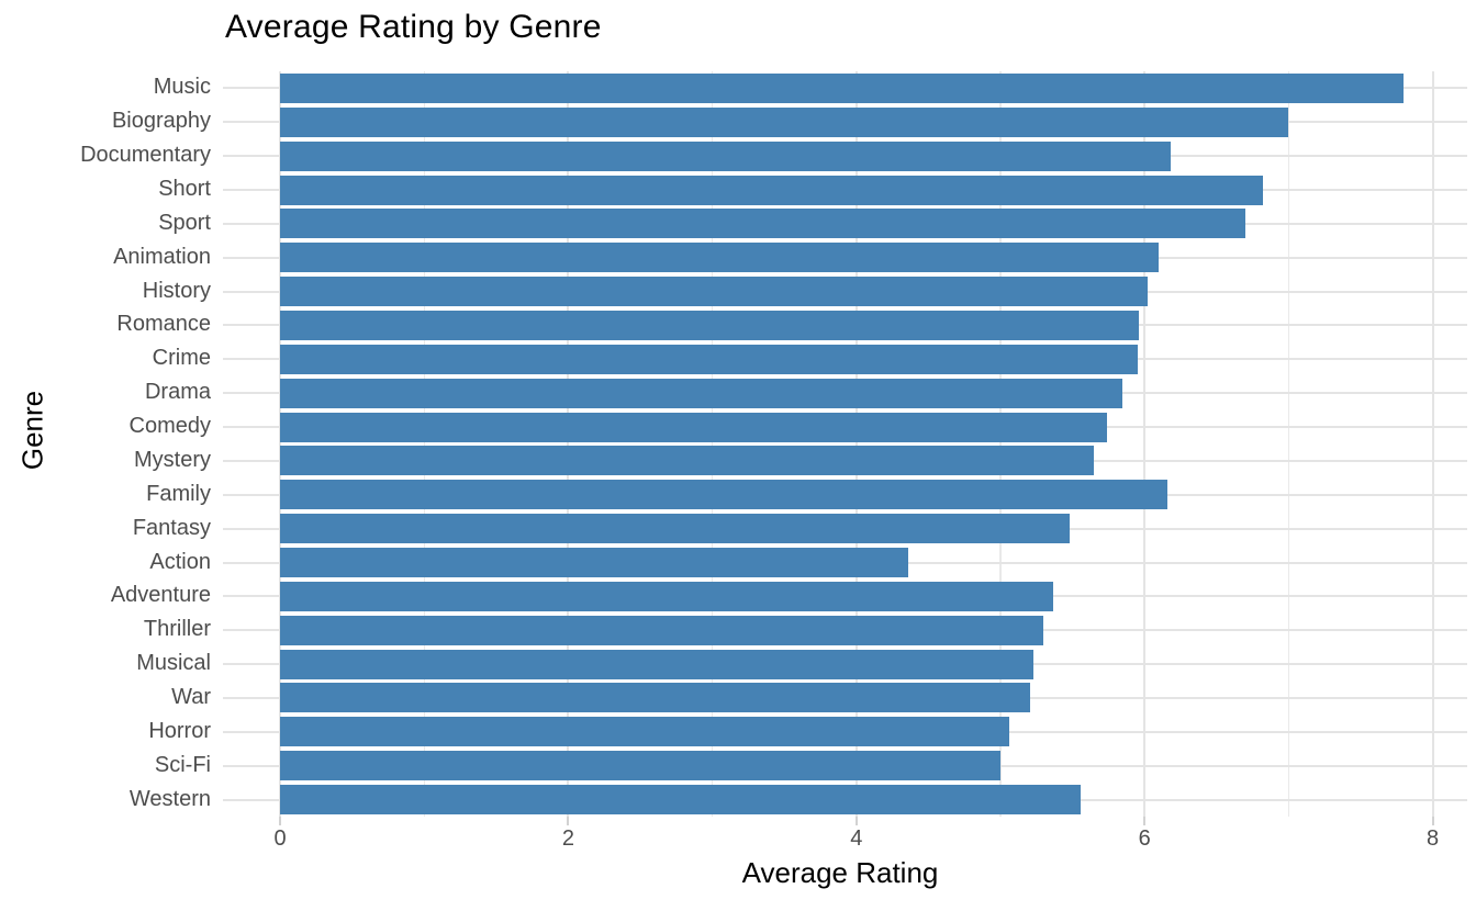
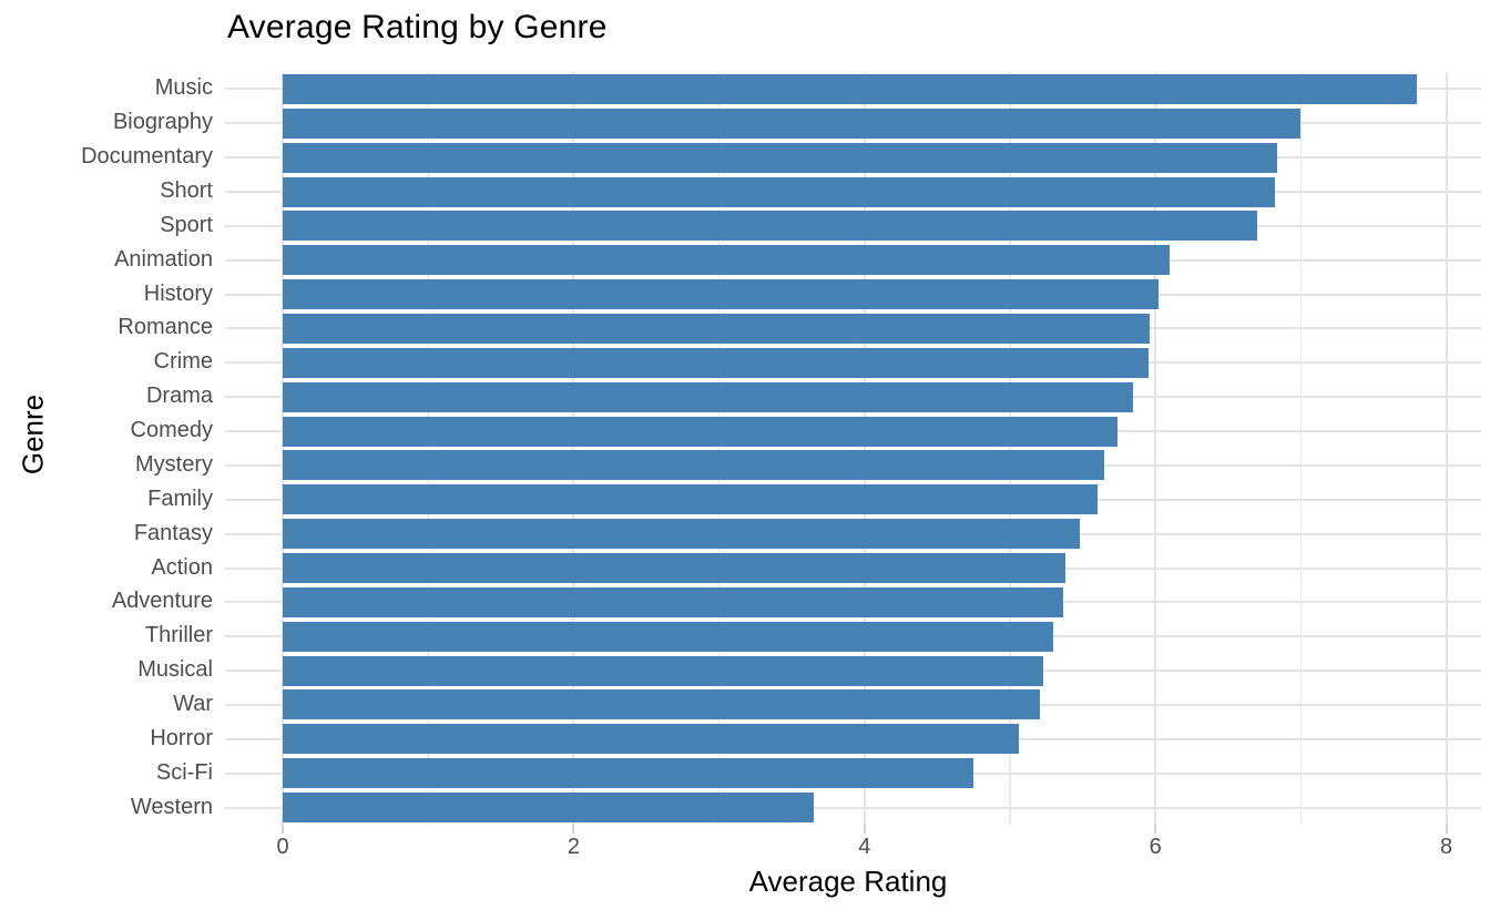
Documentary: 6.18 -> 6.84
Family: 6.16 -> 5.60
Action: 4.36 -> 5.38
Sci-Fi: 5.00 -> 4.75
Western: 5.56 -> 3.65
